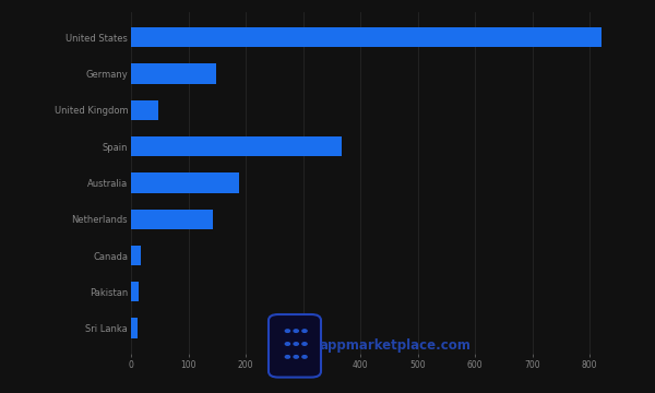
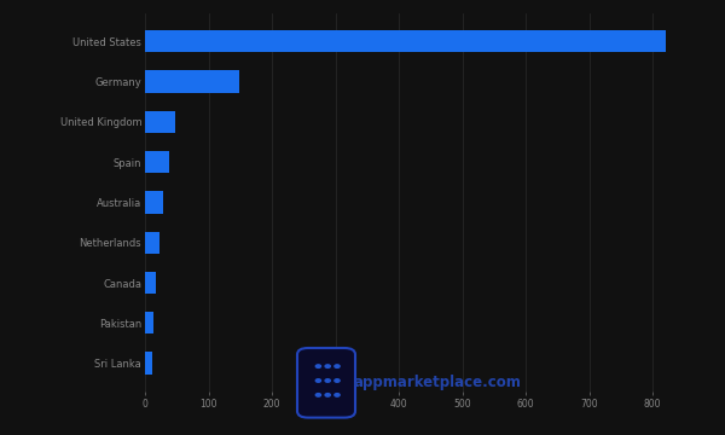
Spain: 368 -> 38
Australia: 188 -> 28
Netherlands: 142 -> 22
